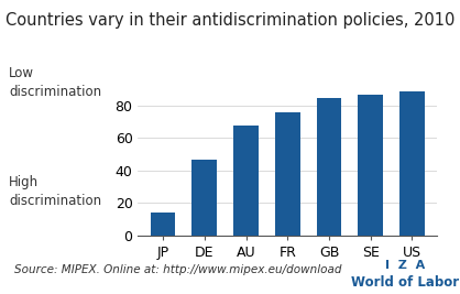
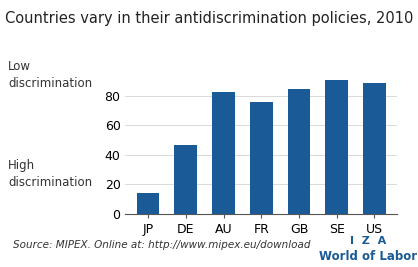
AU: 68 -> 83
SE: 87 -> 91
